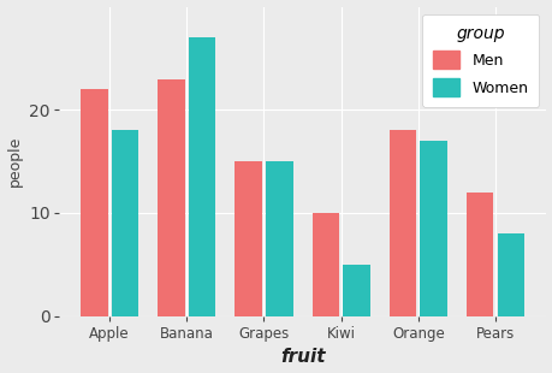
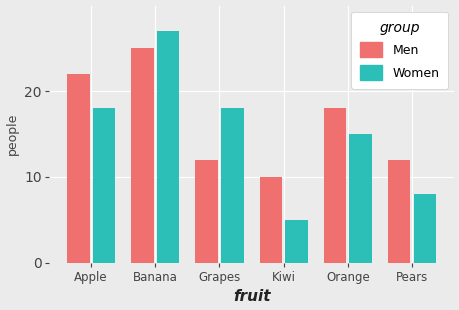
Men/Banana: 23 -> 25
Men/Grapes: 15 -> 12
Women/Grapes: 15 -> 18
Women/Orange: 17 -> 15
